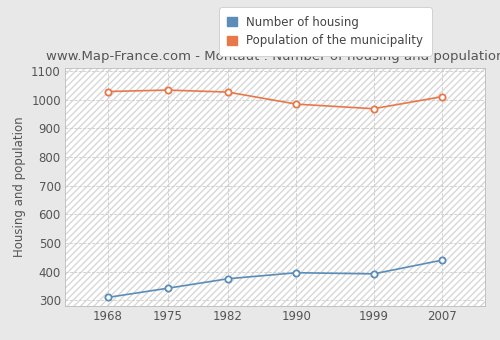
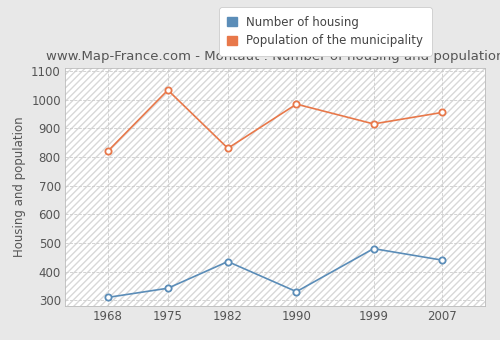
Population of the municipality/1968: 1028 -> 820
Number of housing/1982: 375 -> 435
Population of the municipality/1982: 1026 -> 830
Number of housing/1990: 396 -> 330
Number of housing/1999: 392 -> 480
Population of the municipality/1999: 968 -> 915
Population of the municipality/2007: 1010 -> 955
